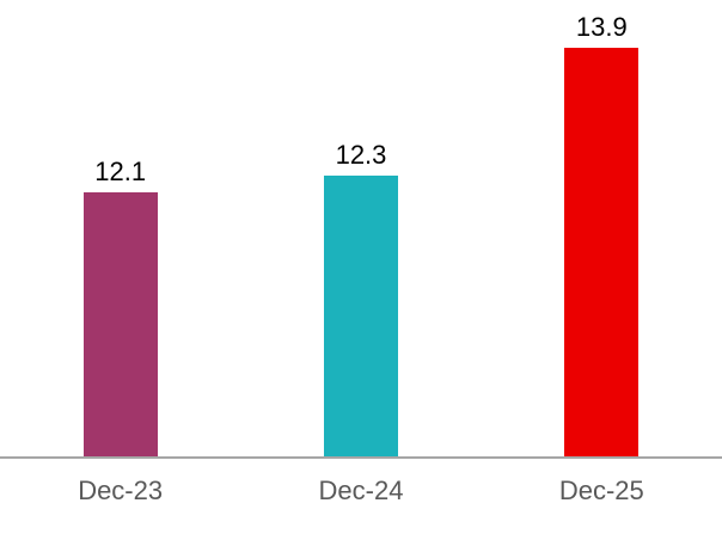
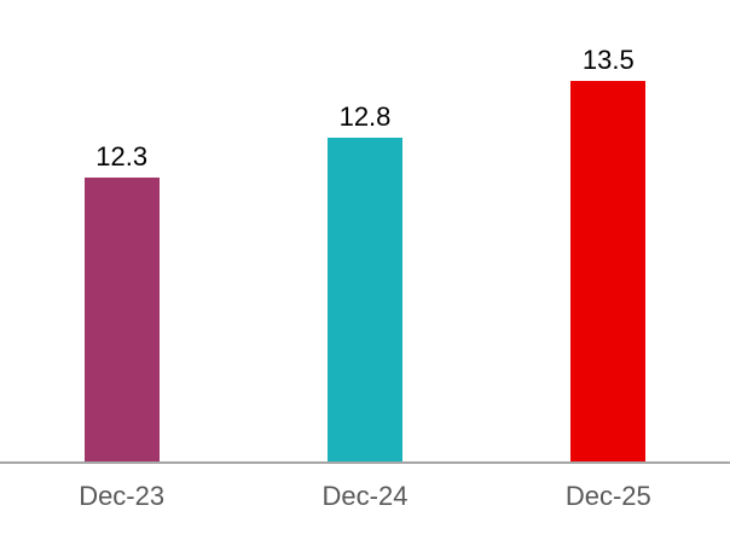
Dec-23: 12.1 -> 12.3
Dec-24: 12.3 -> 12.8
Dec-25: 13.9 -> 13.5
